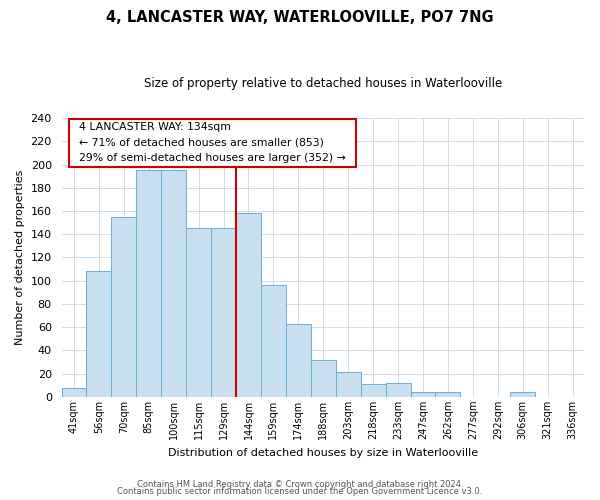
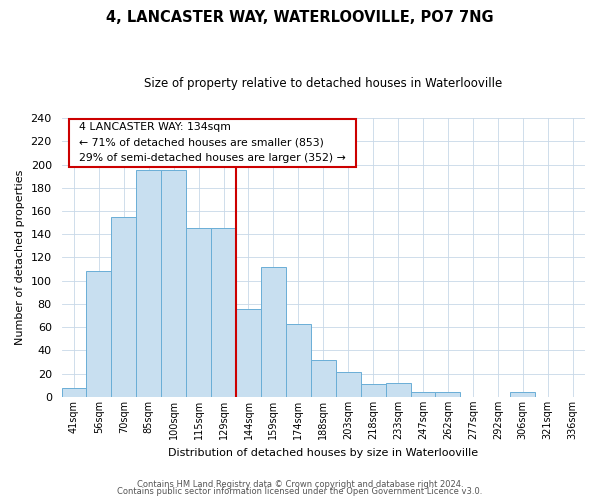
144sqm: 158 -> 76
159sqm: 96 -> 112
